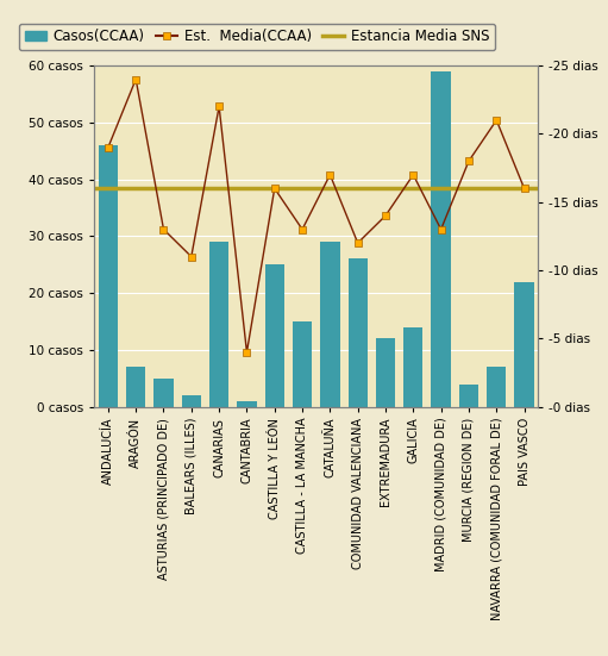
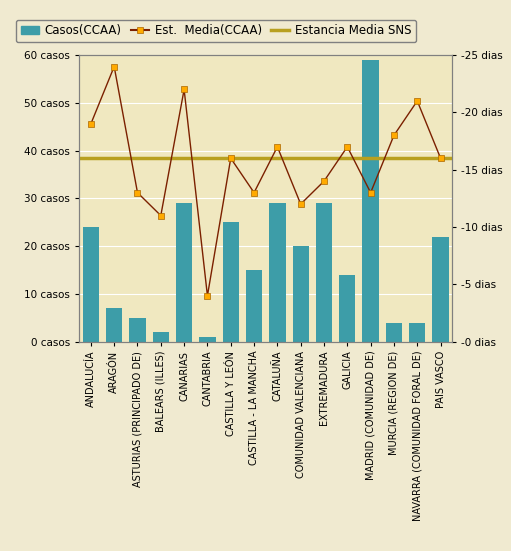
Casos(CCAA)/ANDALUCÍA: 46 casos -> 24 casos
Casos(CCAA)/COMUNIDAD VALENCIANA: 26 casos -> 20 casos
Casos(CCAA)/EXTREMADURA: 12 casos -> 29 casos
Casos(CCAA)/NAVARRA (COMUNIDAD FORAL DE): 7 casos -> 4 casos
